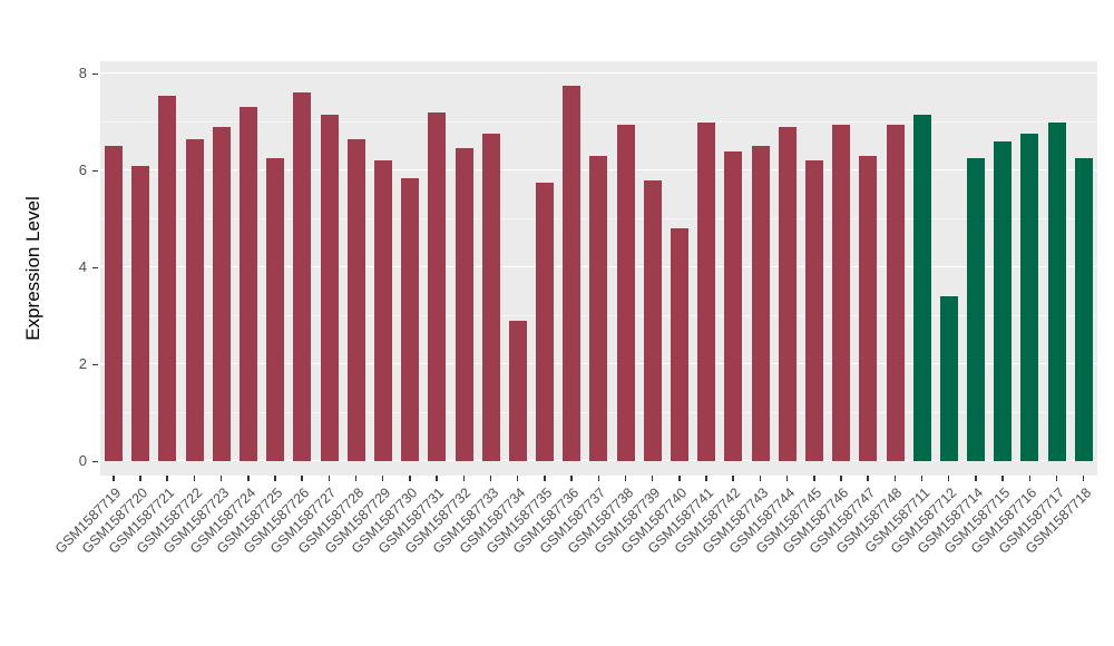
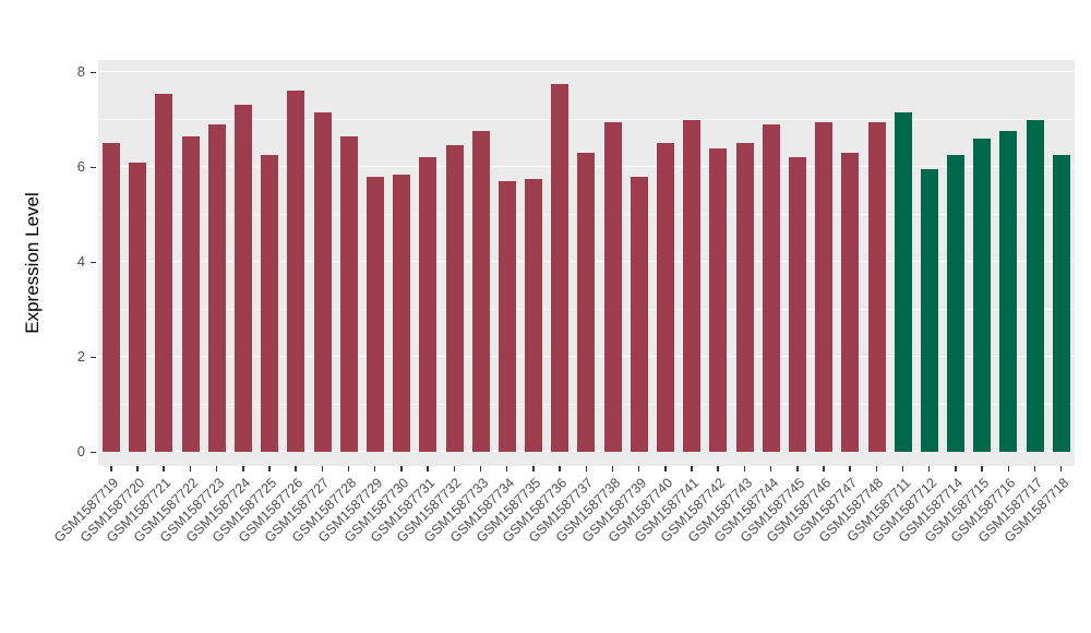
GSM1587729: 6.2 -> 5.8
GSM1587731: 7.2 -> 6.2
GSM1587734: 2.9 -> 5.7
GSM1587740: 4.8 -> 6.5
GSM1587712: 3.4 -> 6.0
